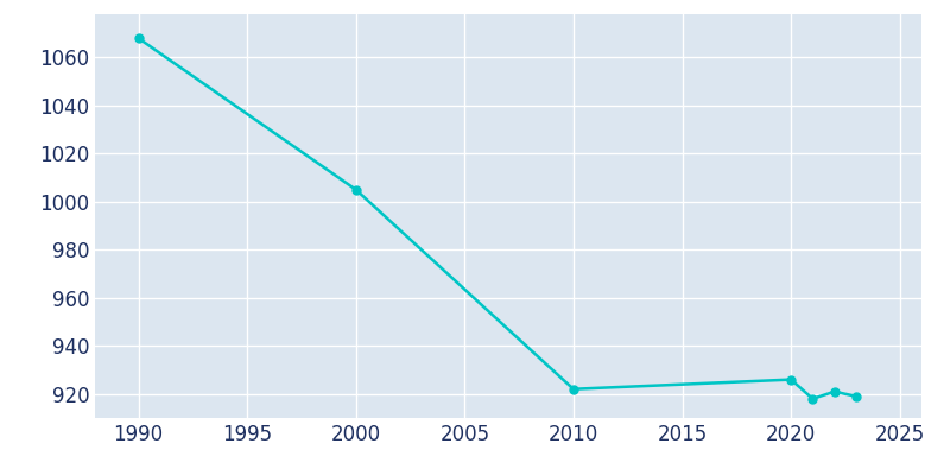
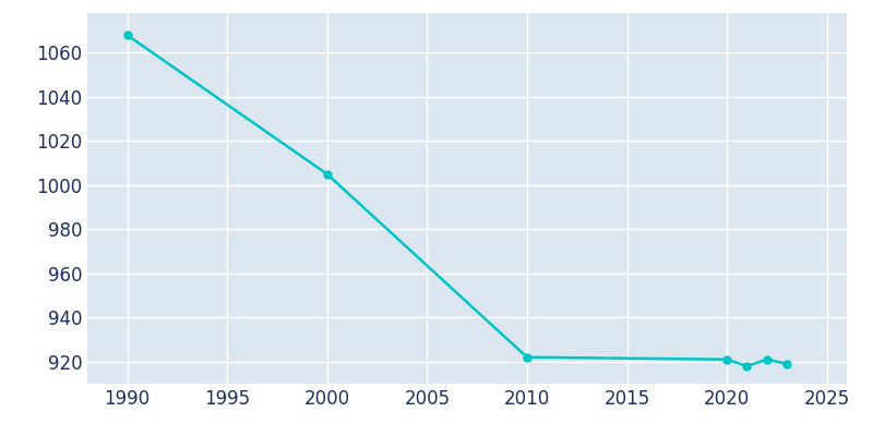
2020: 926 -> 921
